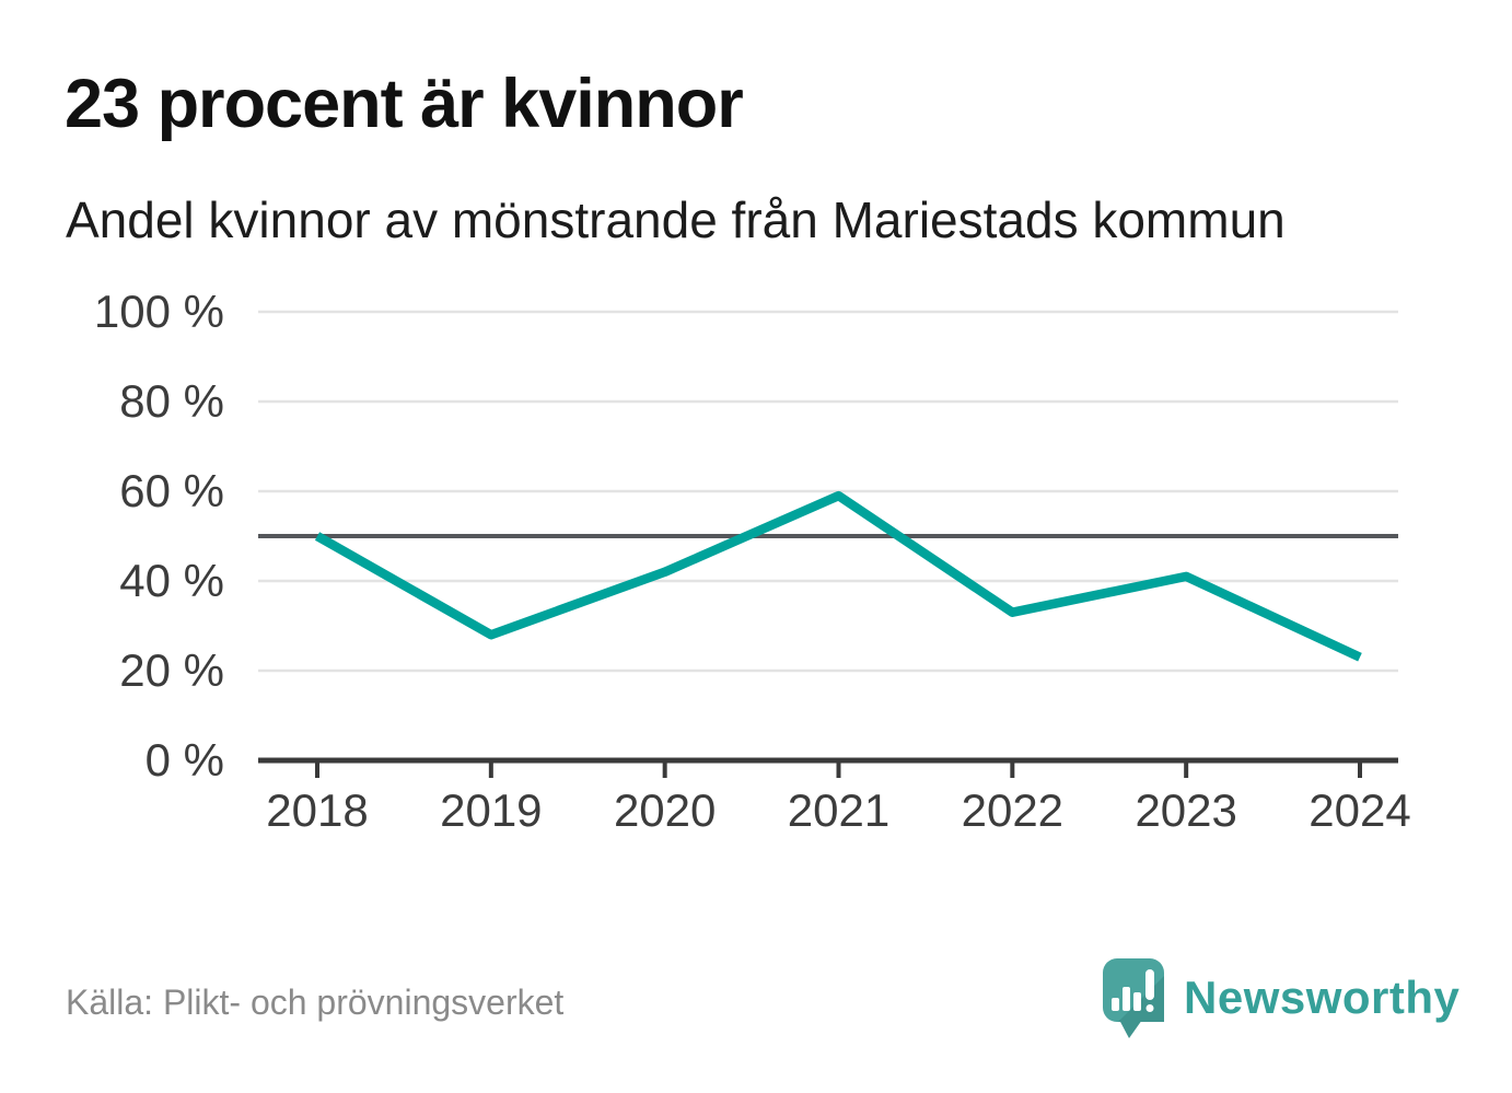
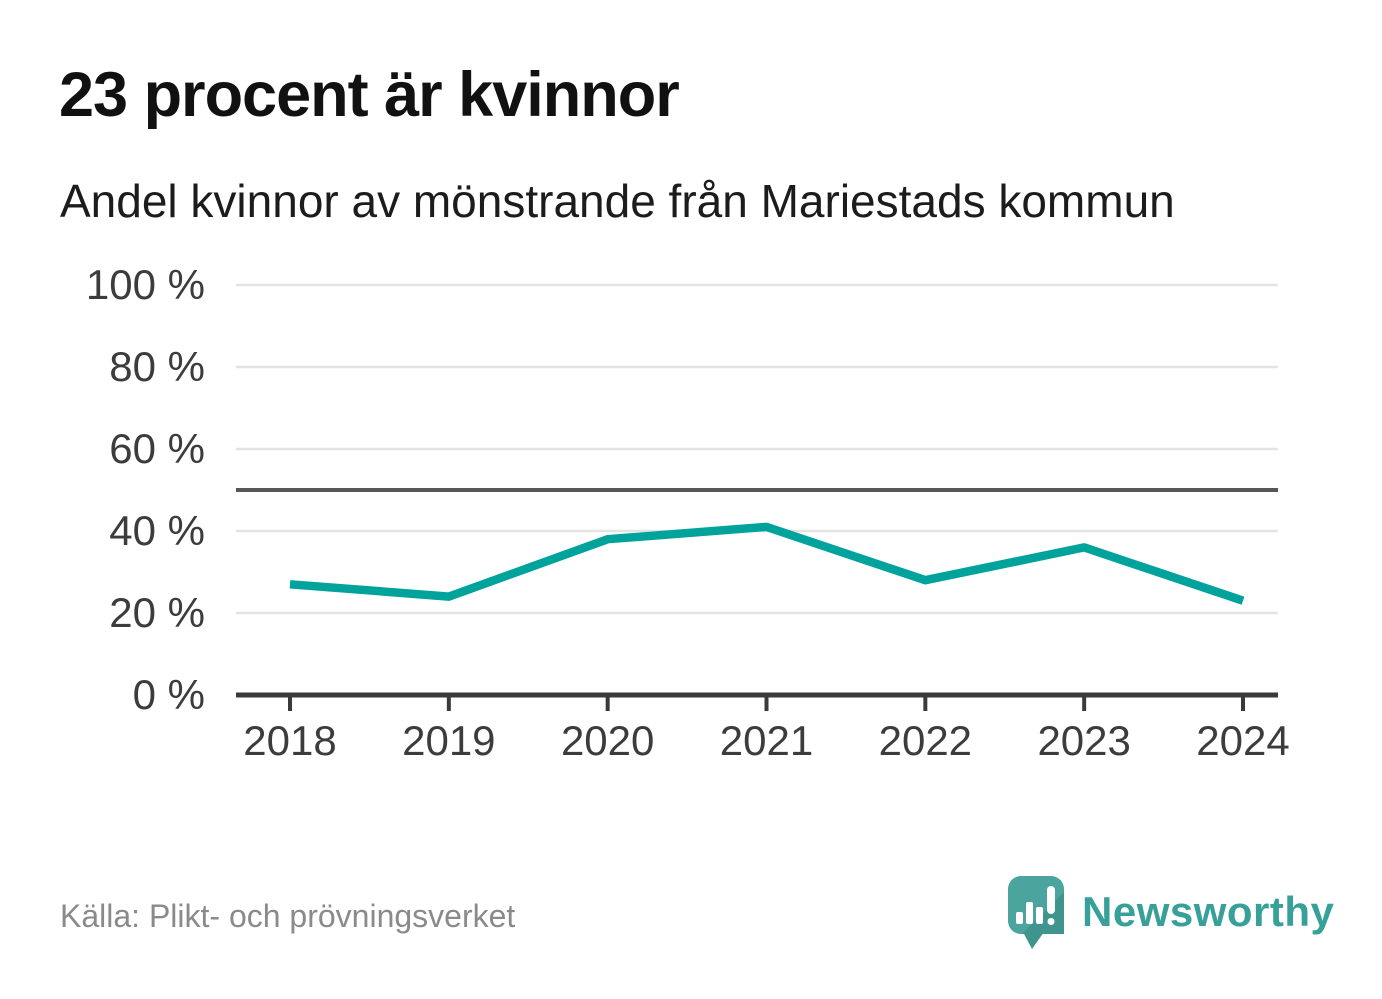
2018: 50% -> 27%
2019: 28% -> 24%
2020: 42% -> 38%
2021: 59% -> 41%
2022: 33% -> 28%
2023: 41% -> 36%
